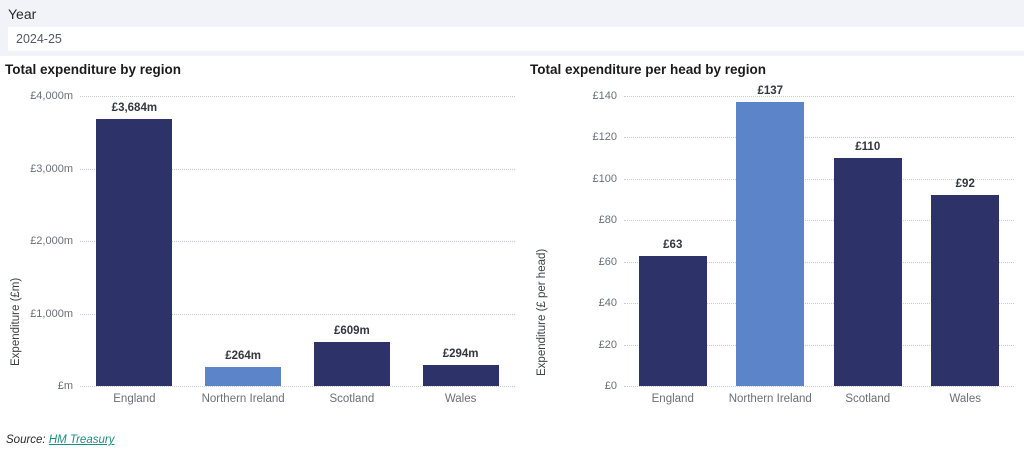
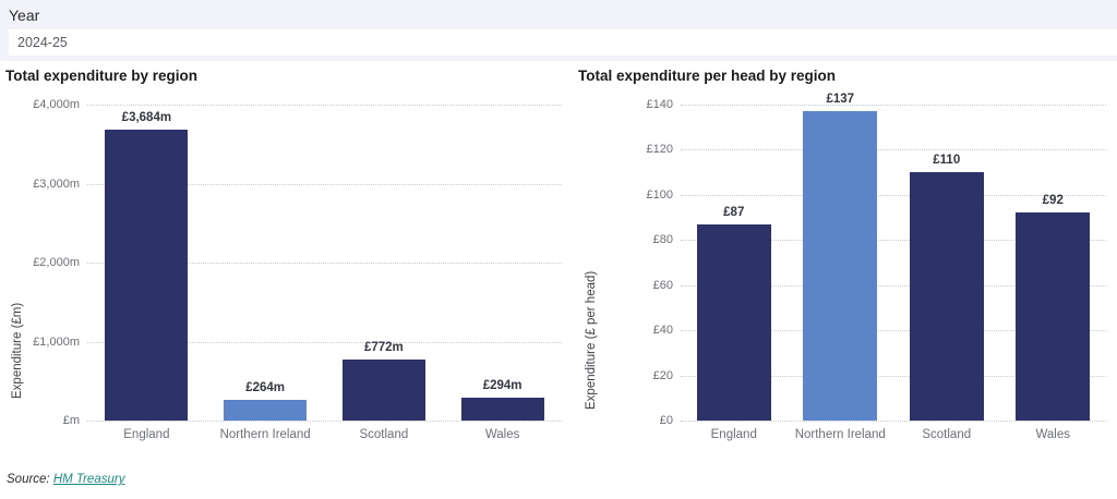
Total expenditure by region/Scotland: £609m -> £772m
Total expenditure per head by region/England: £63 -> £87
